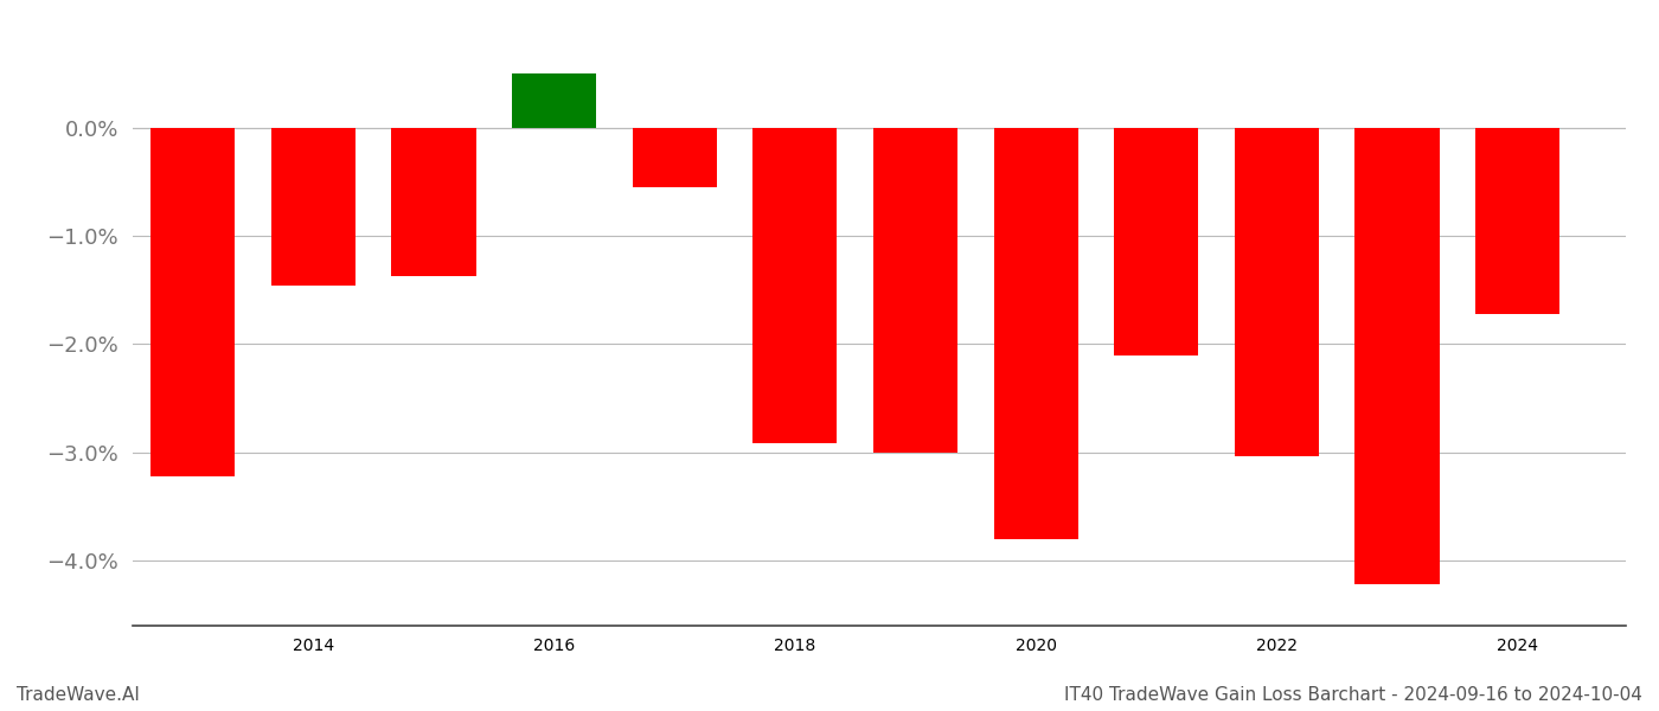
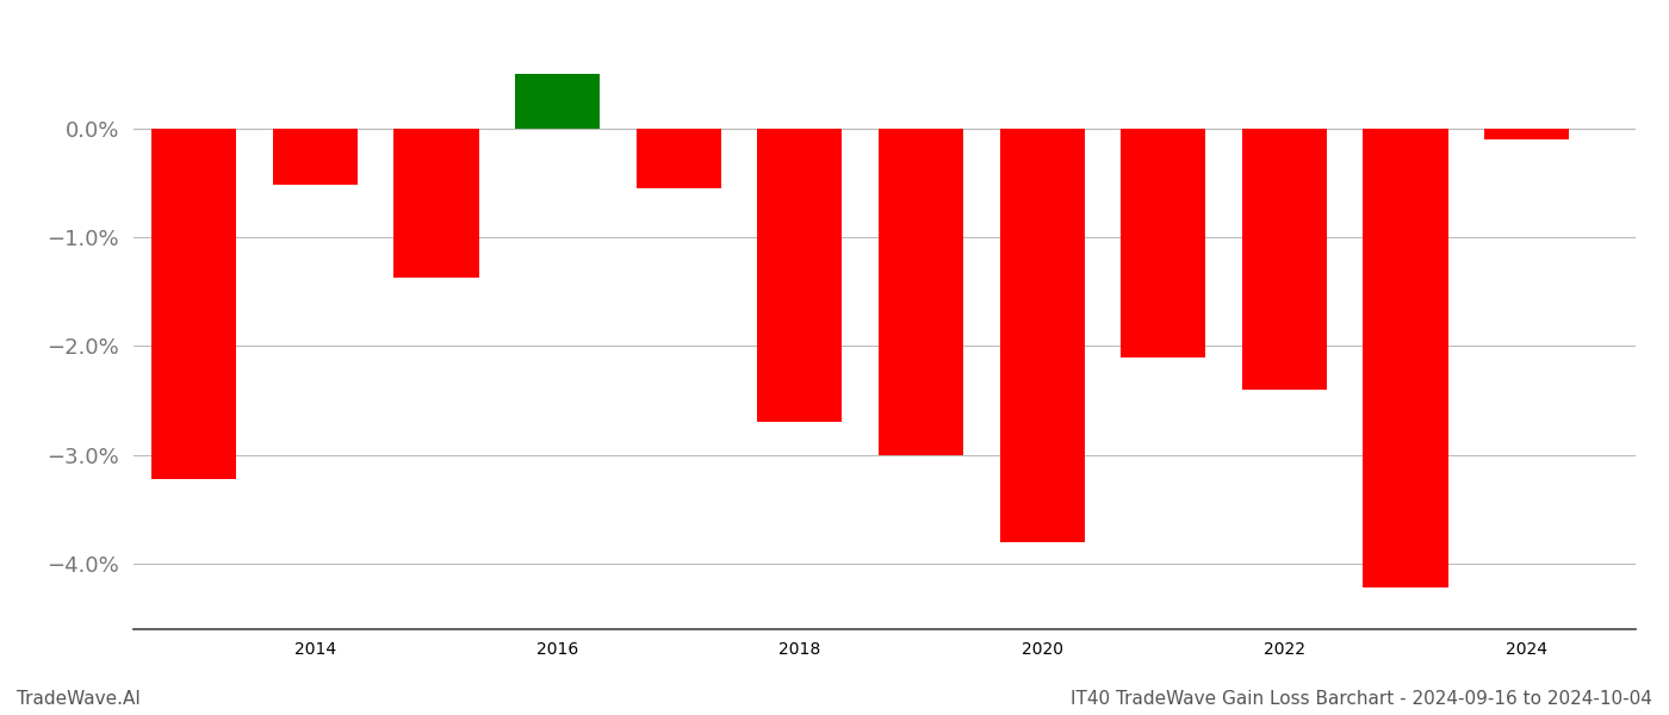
2014: -1.46% -> -0.52%
2018: -2.92% -> -2.70%
2022: -3.04% -> -2.40%
2024: -1.72% -> -0.10%
